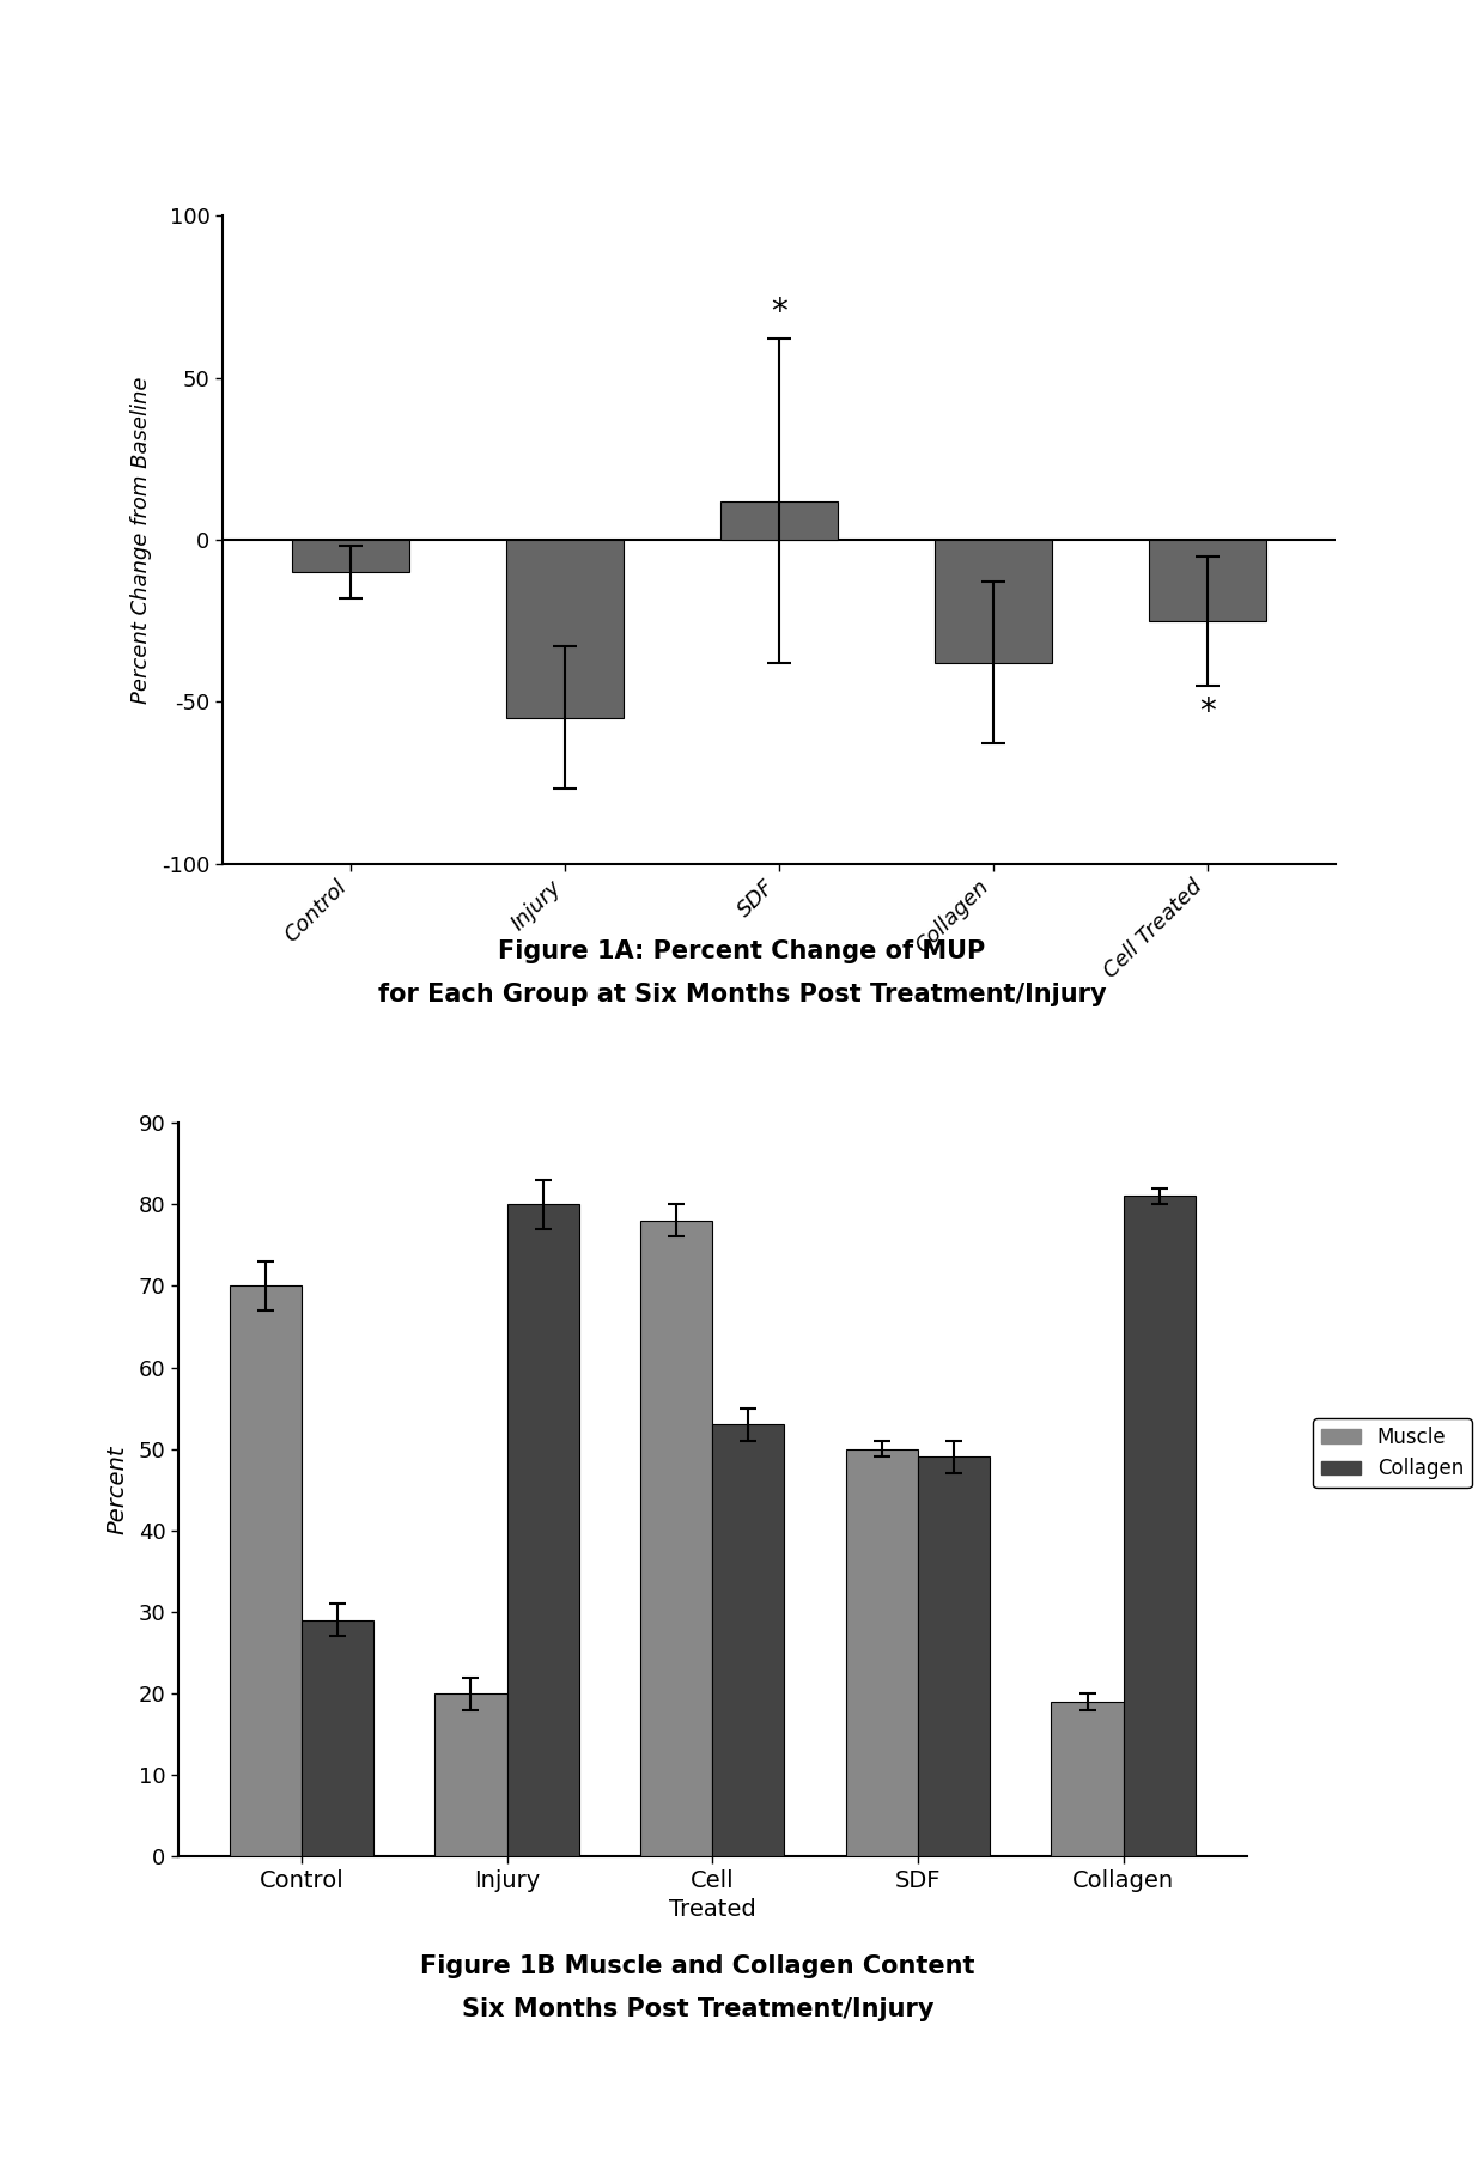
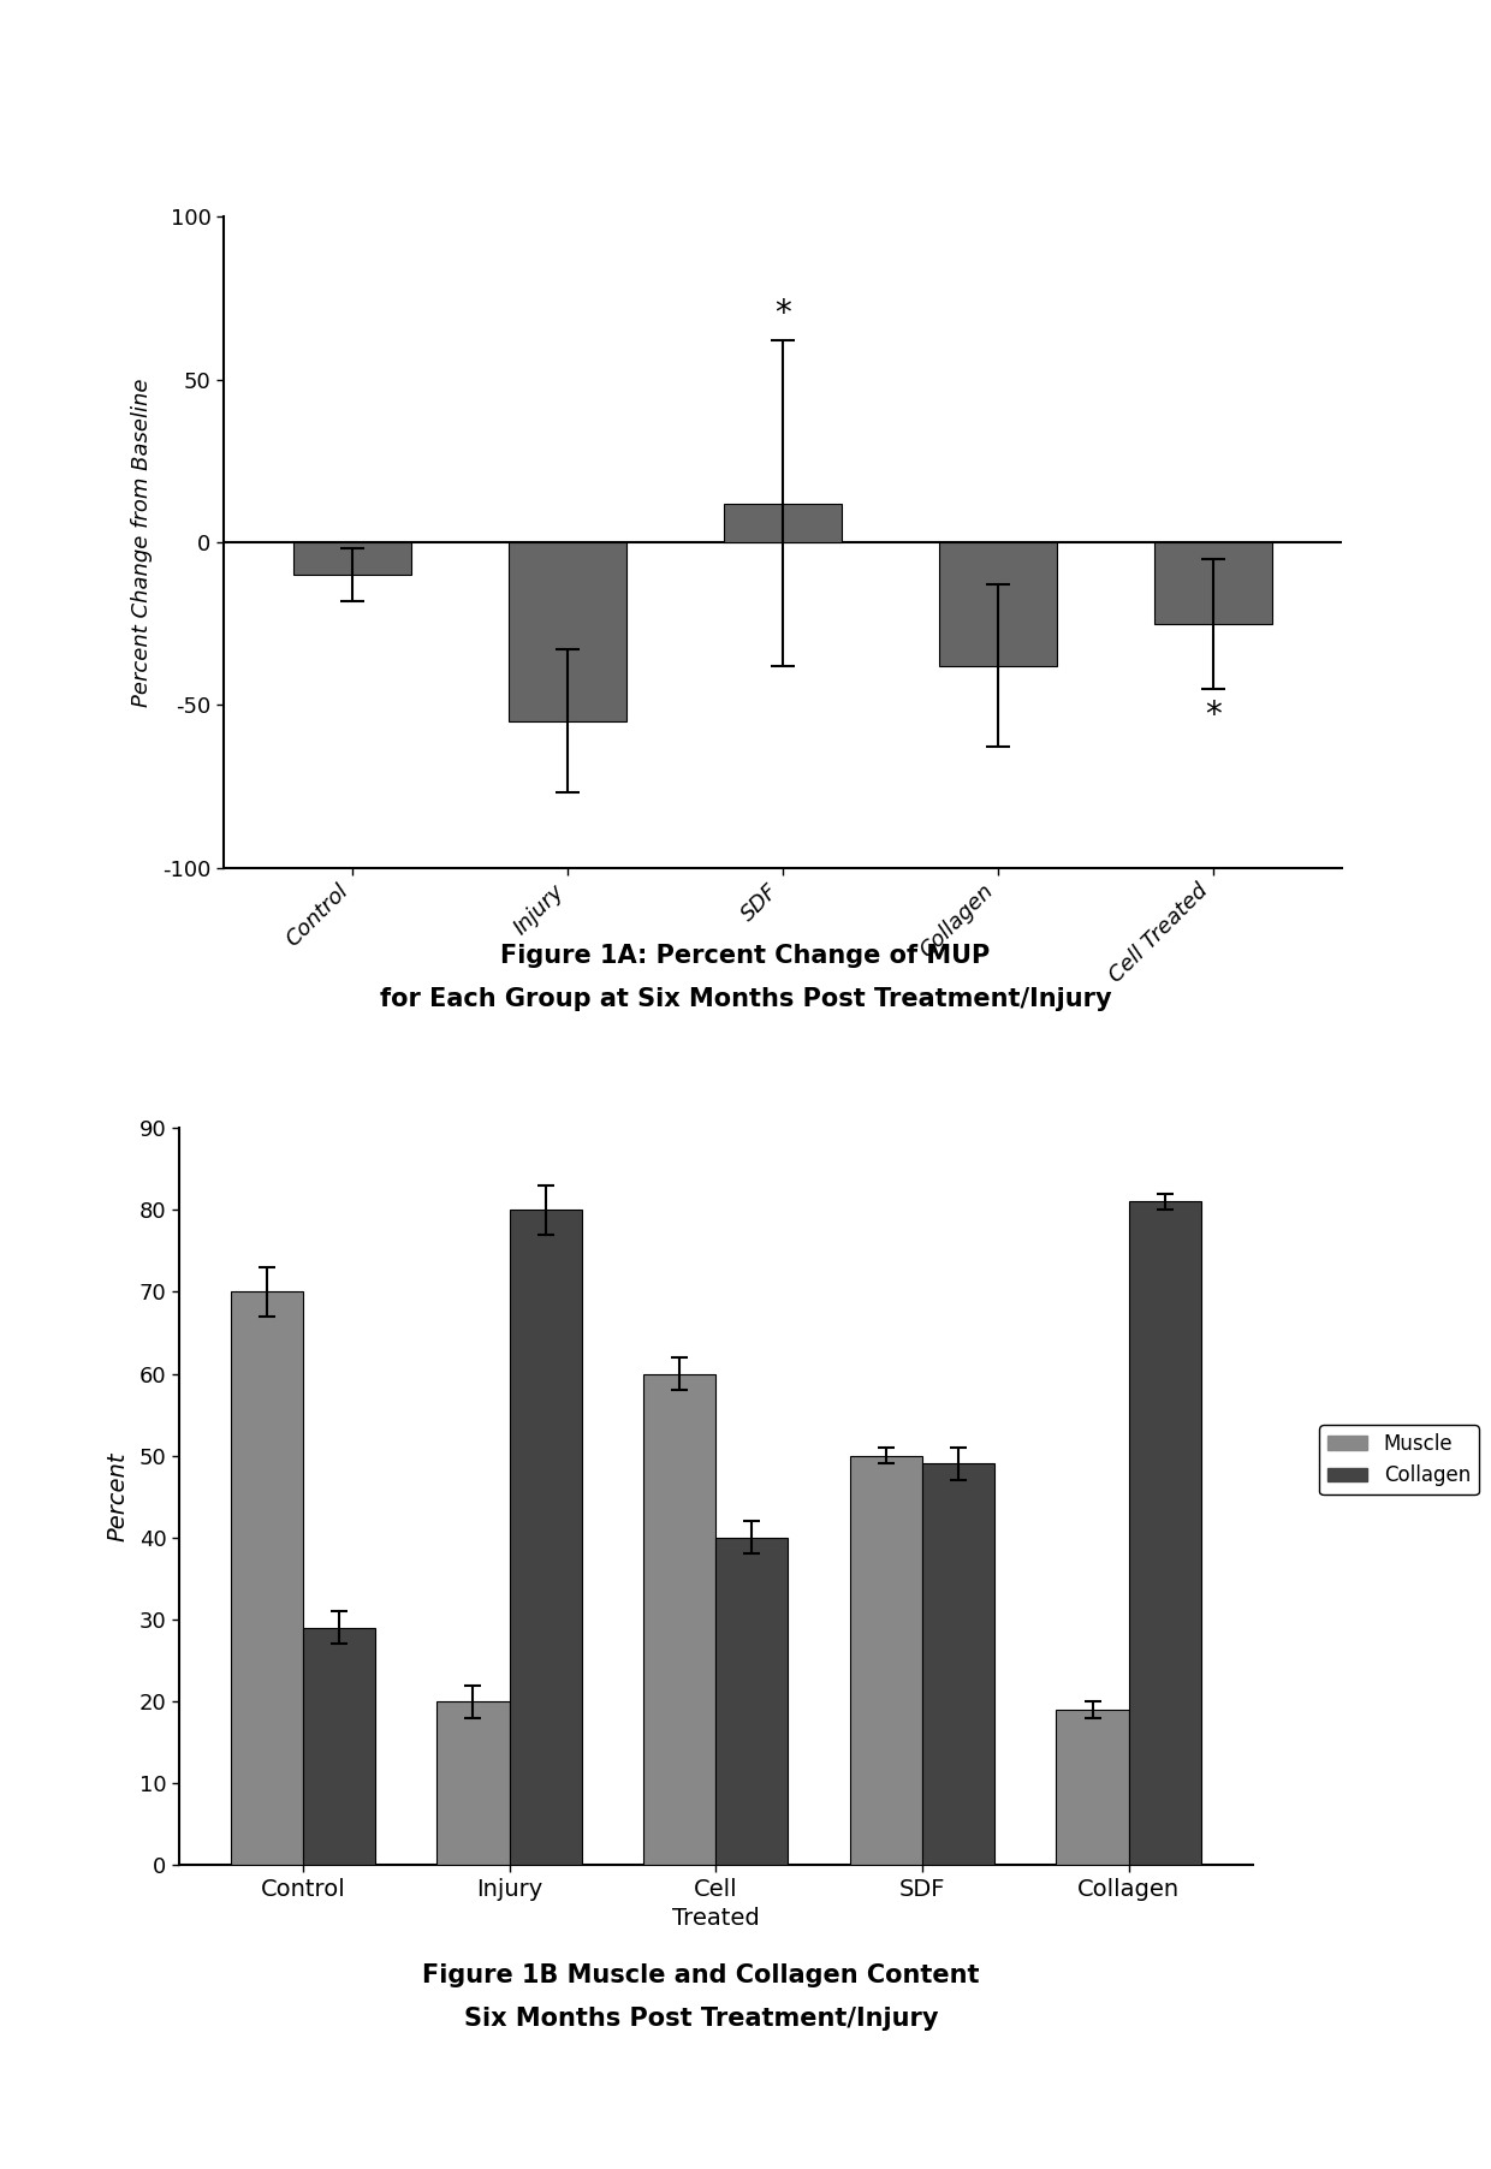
Muscle/Cell: 78 -> 60
Collagen/Cell: 53 -> 40
